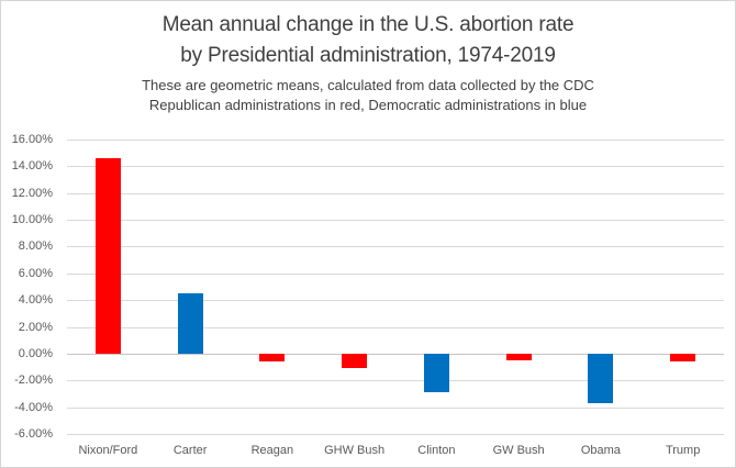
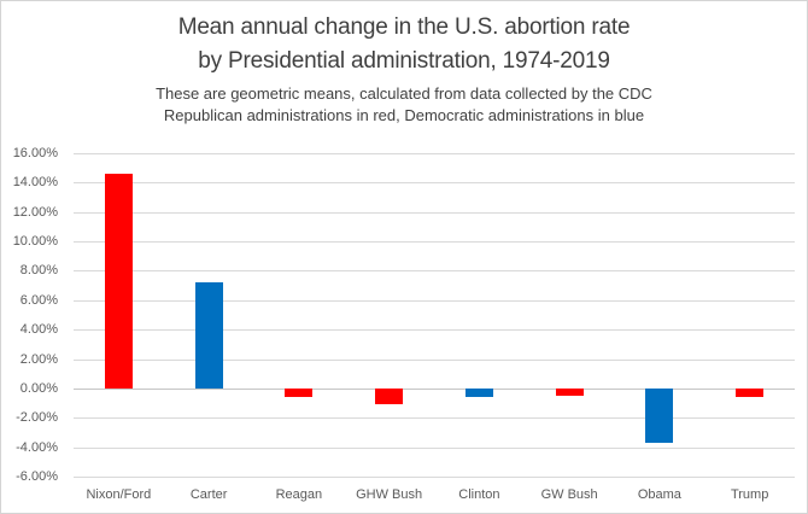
Carter: 4.5% -> 7.2%
Clinton: -2.9% -> -0.6%
